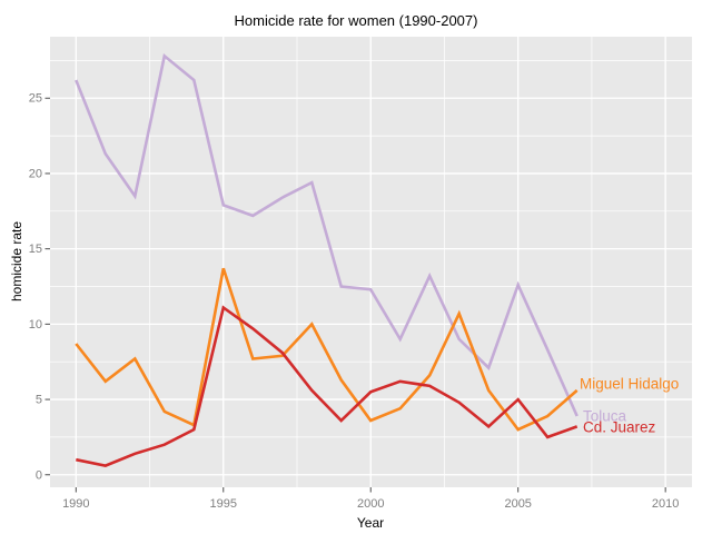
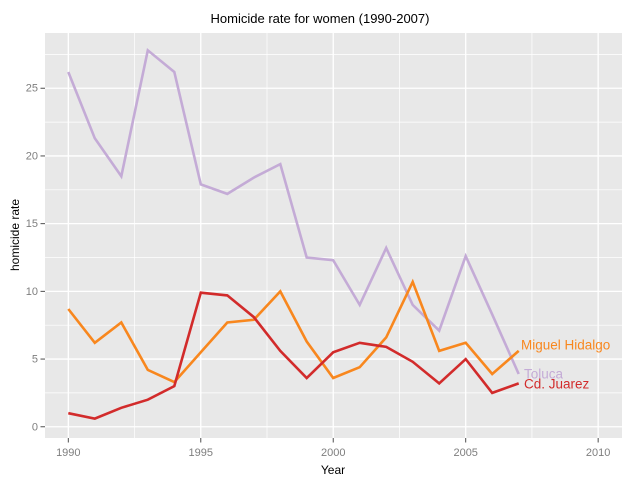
Miguel Hidalgo/1995: 13.7 -> 5.5
Cd. Juarez/1995: 11.1 -> 9.9
Miguel Hidalgo/2005: 3.0 -> 6.2
